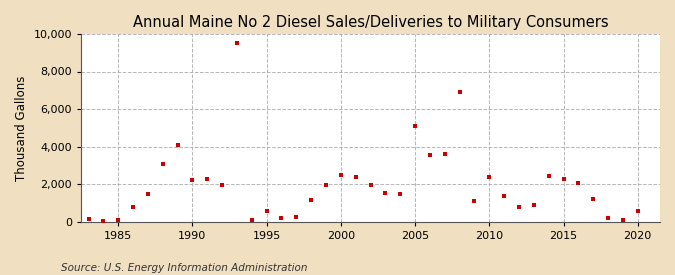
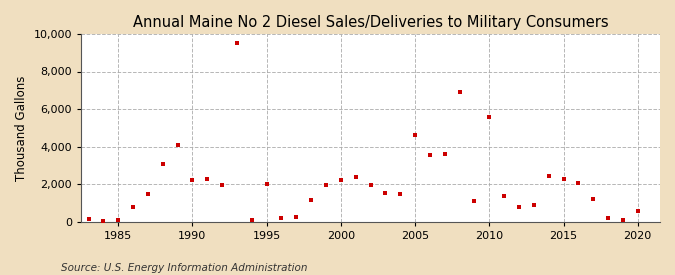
1995: 600 -> 2,000
2000: 2,500 -> 2,200
2005: 5,100 -> 4,600
2010: 2,400 -> 5,600
